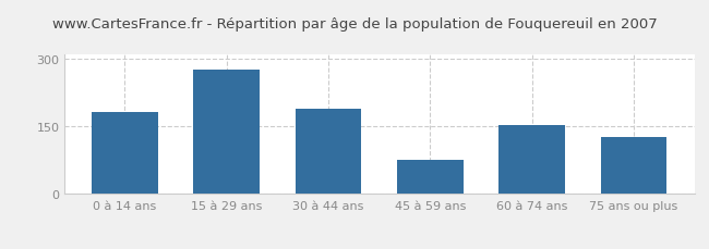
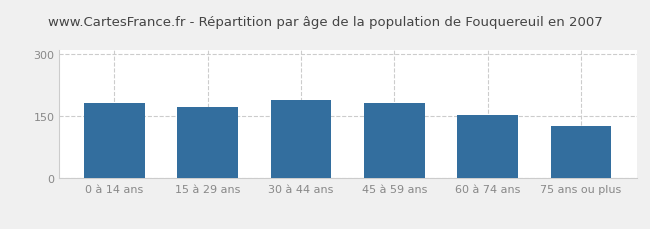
15 à 29 ans: 275 -> 172
45 à 59 ans: 75 -> 182
